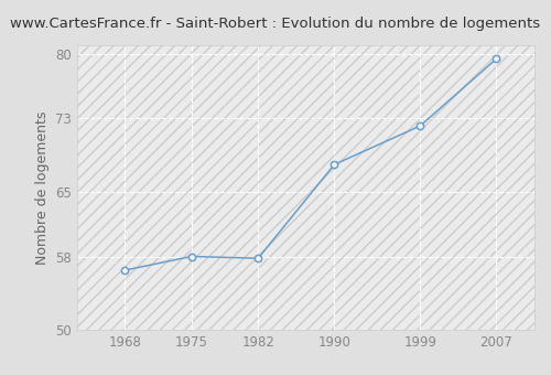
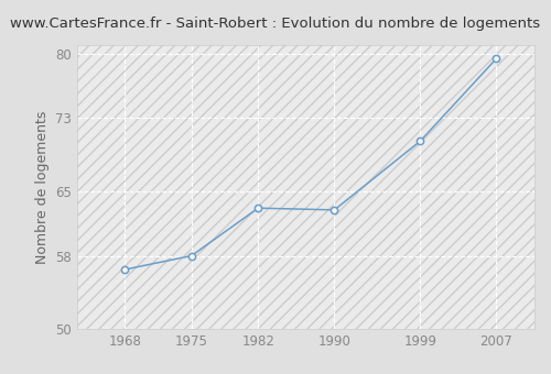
1982: 57.8 -> 63.2
1990: 68.0 -> 63.0
1999: 72.2 -> 70.5
